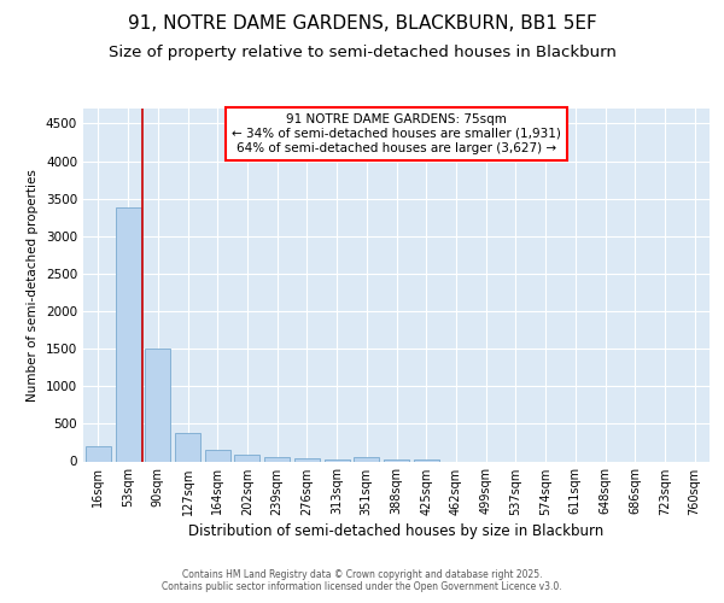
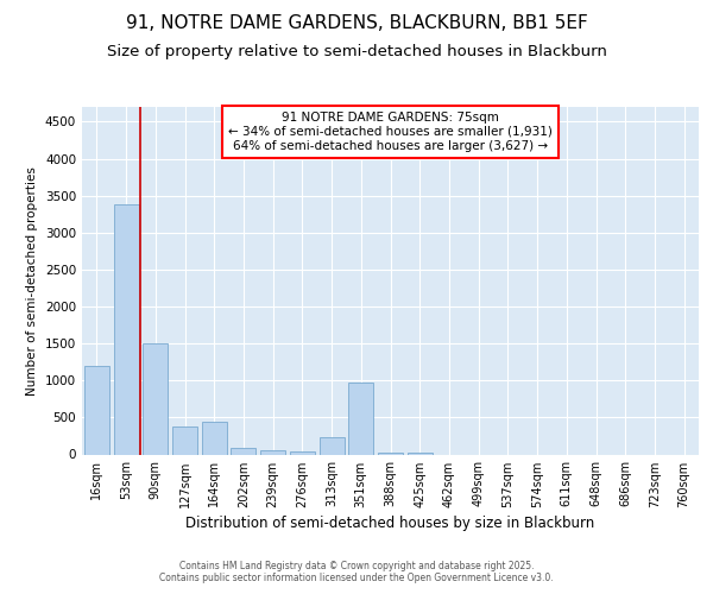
16sqm: 200 -> 1200
164sqm: 150 -> 440
313sqm: 30 -> 240
351sqm: 50 -> 980
